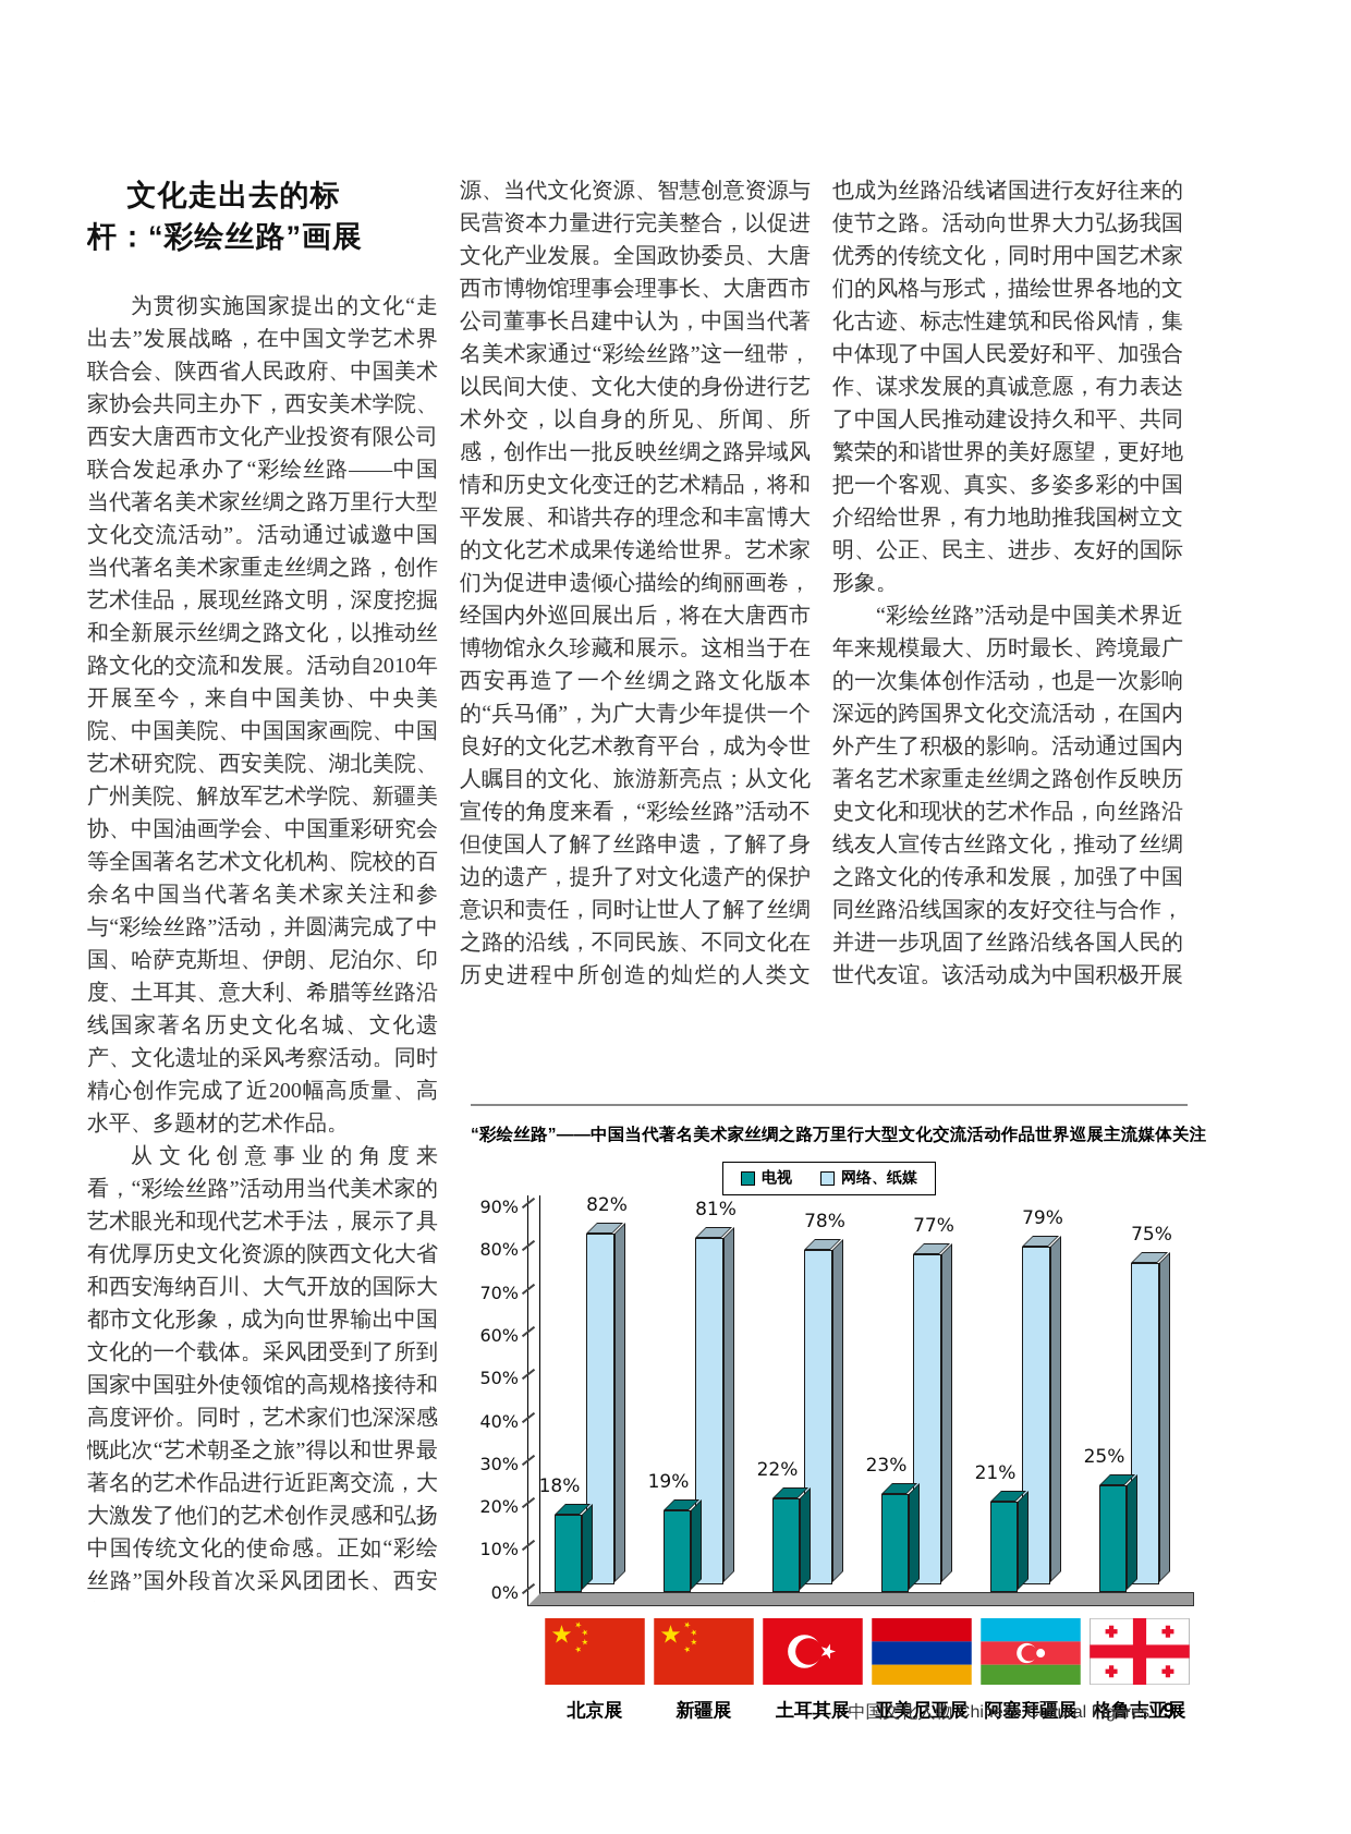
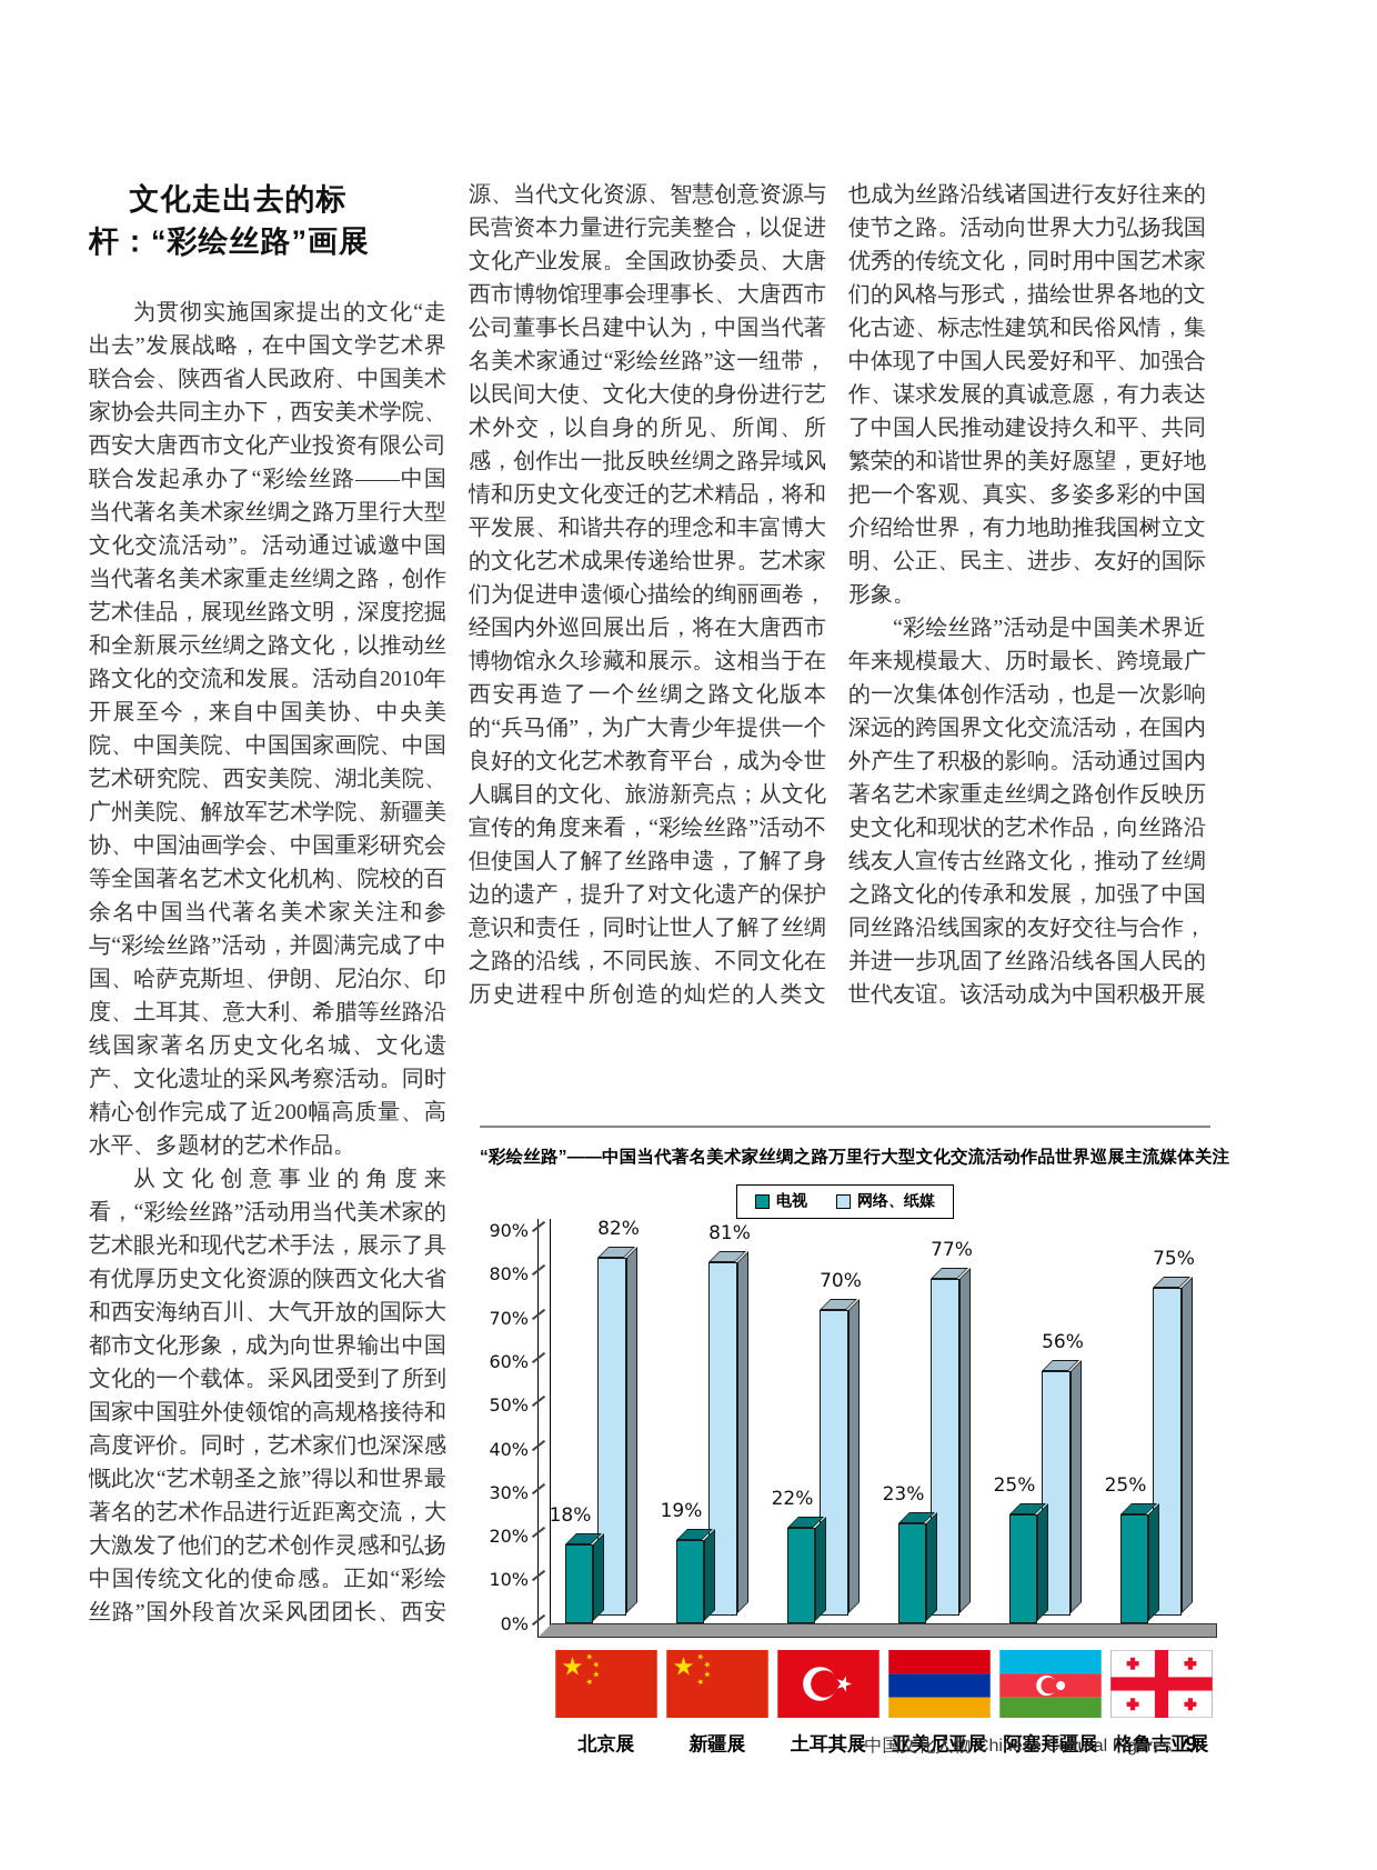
网络、纸媒/土耳其展: 78% -> 70%
电视/阿塞拜疆展: 21% -> 25%
网络、纸媒/阿塞拜疆展: 79% -> 56%
